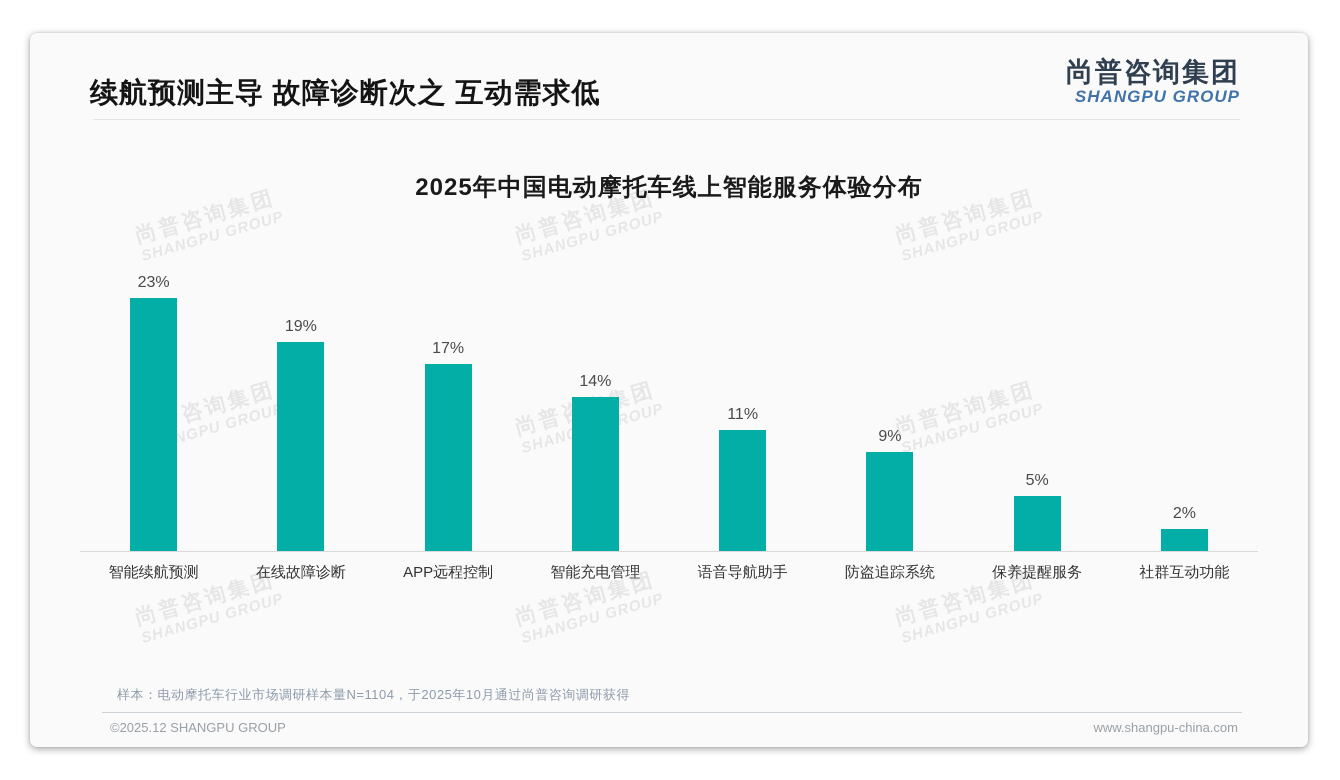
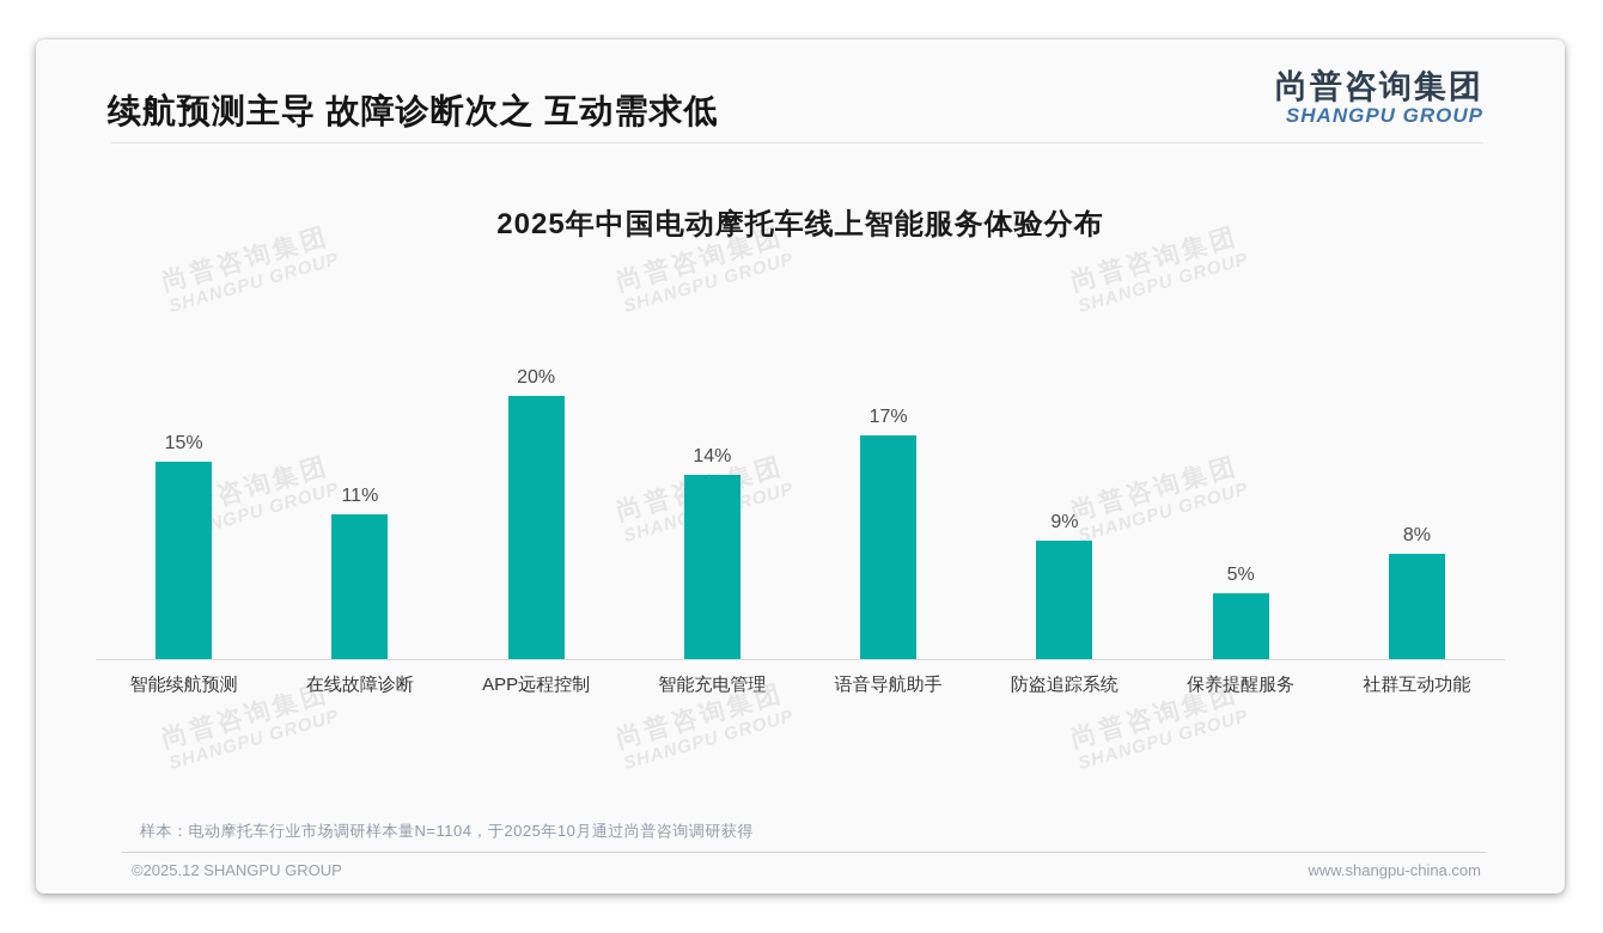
智能续航预测: 23% -> 15%
在线故障诊断: 19% -> 11%
APP远程控制: 17% -> 20%
语音导航助手: 11% -> 17%
社群互动功能: 2% -> 8%
